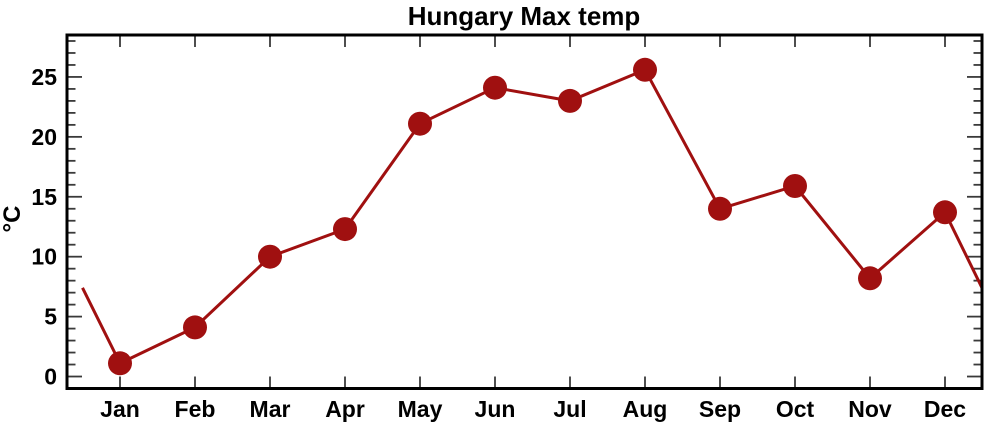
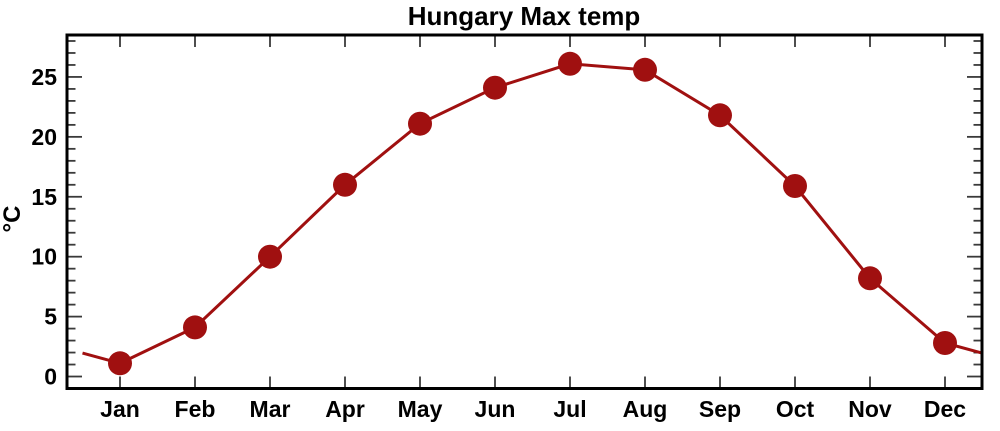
Apr: 12.3 -> 16.0
Jul: 23.0 -> 26.1
Sep: 14.0 -> 21.8
Dec: 13.7 -> 2.8
